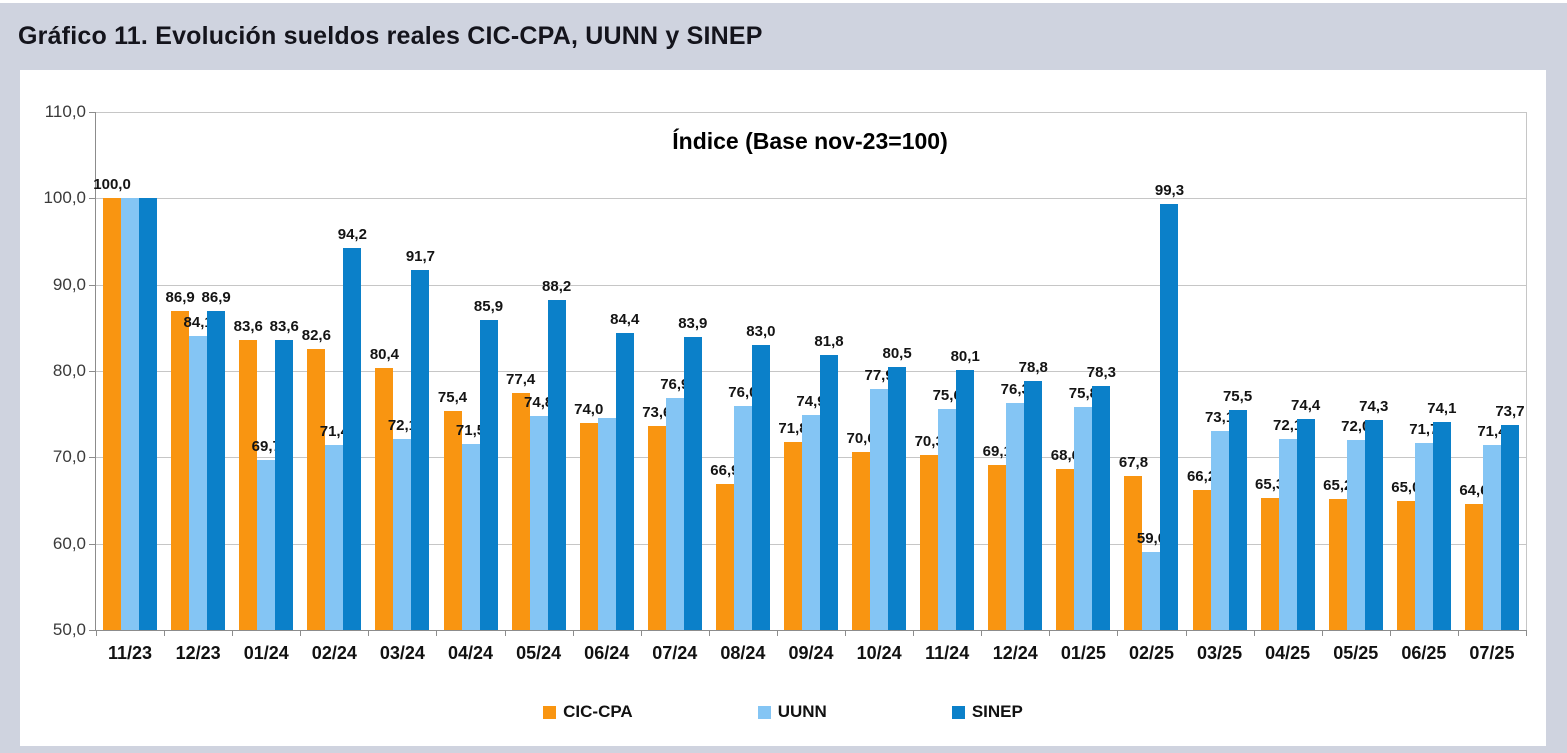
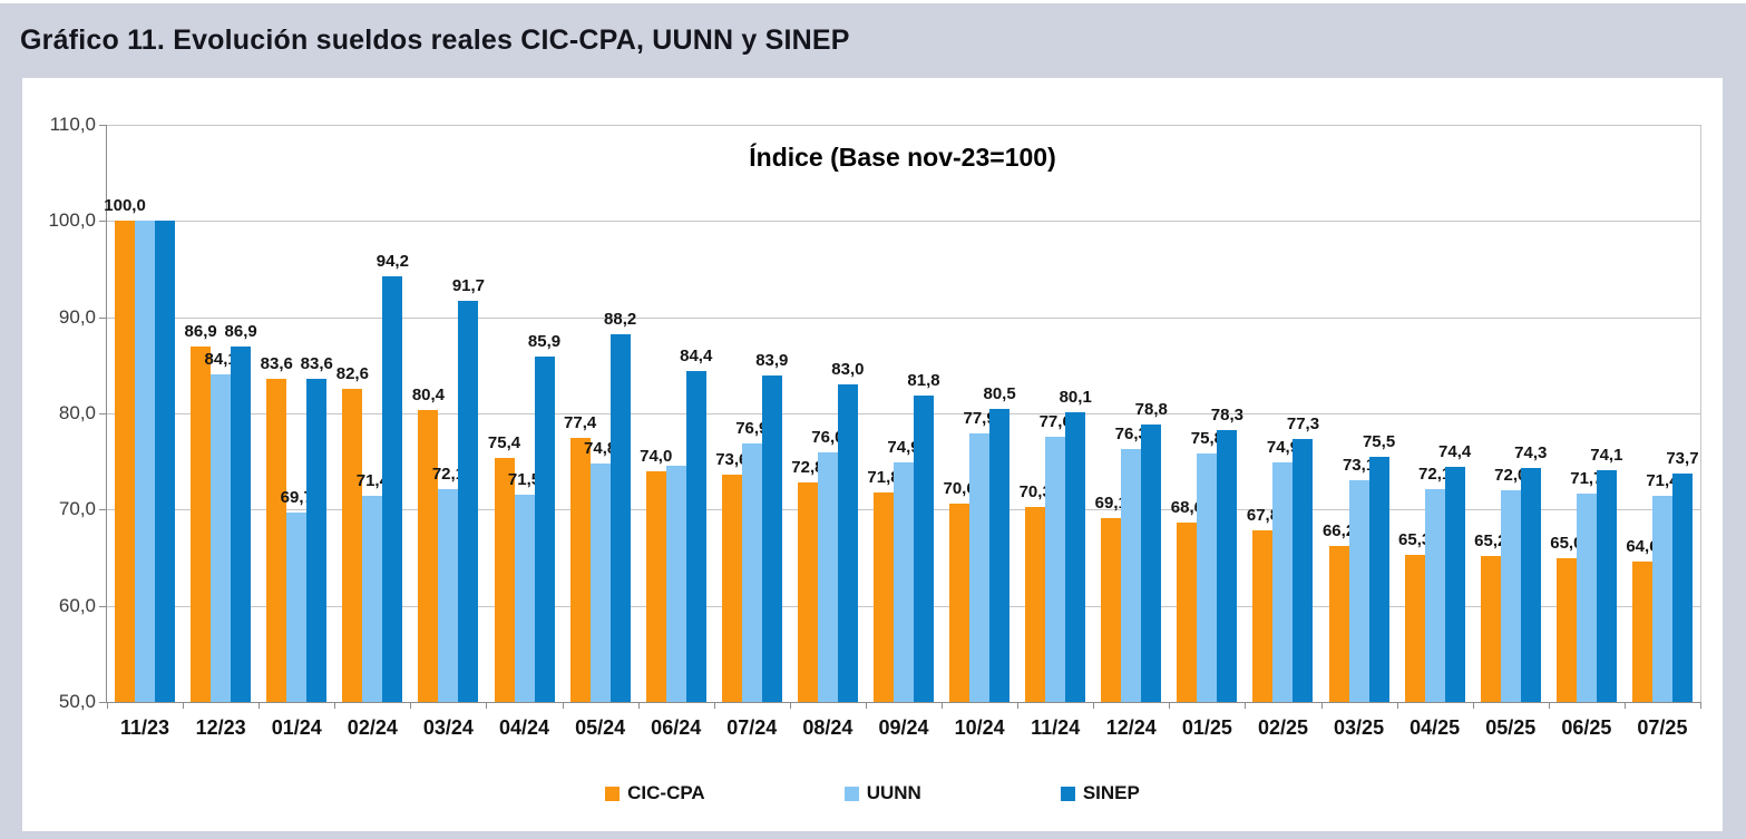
CIC-CPA/08/24: 66,9 -> 72,8
UUNN/11/24: 75,6 -> 77,6
UUNN/02/25: 59,0 -> 74,9
SINEP/02/25: 99,3 -> 77,3
